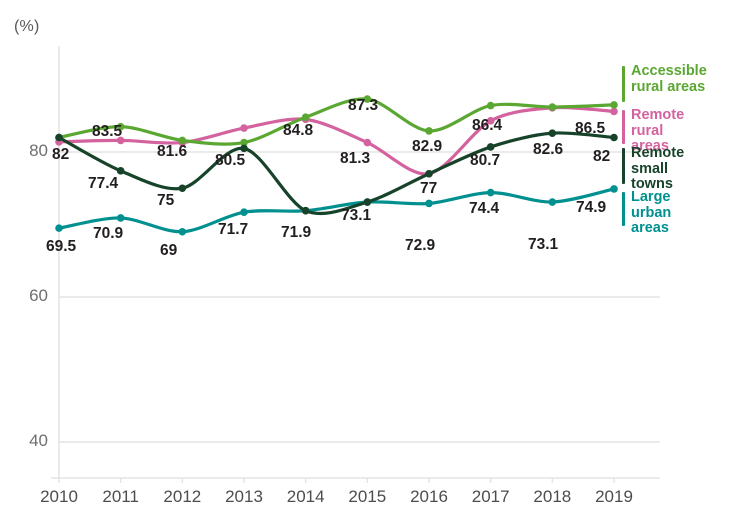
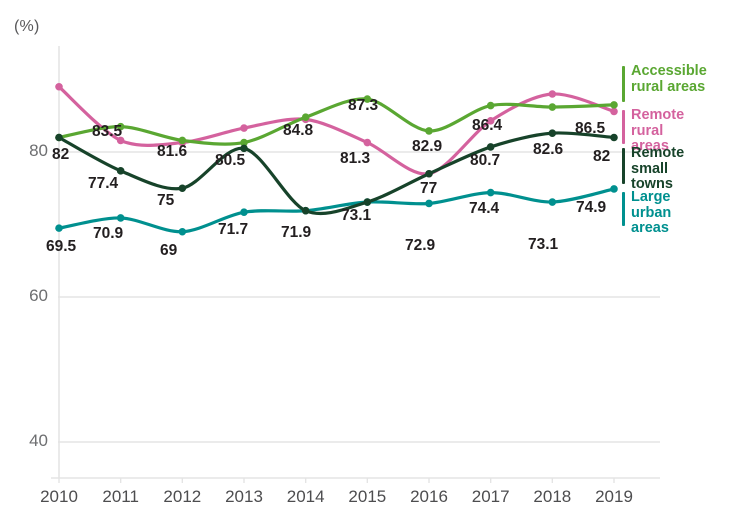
Remote rural areas/2010: 81 -> 89
Remote rural areas/2018: 86 -> 88
